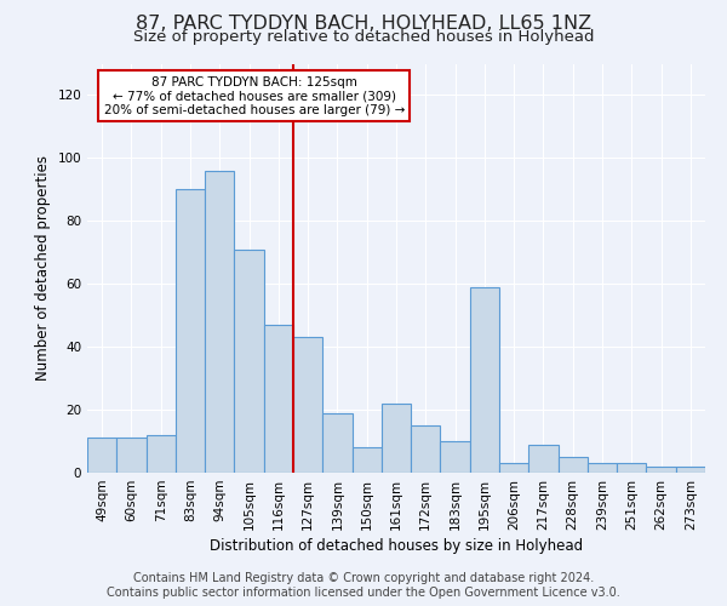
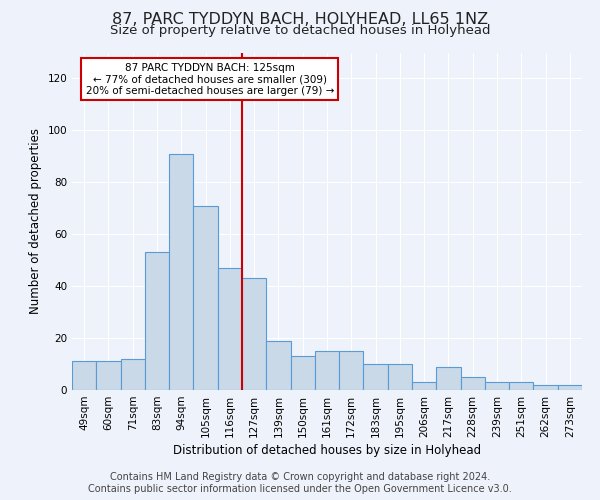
83sqm: 90 -> 53
94sqm: 96 -> 91
150sqm: 8 -> 13
161sqm: 22 -> 15
195sqm: 59 -> 10
